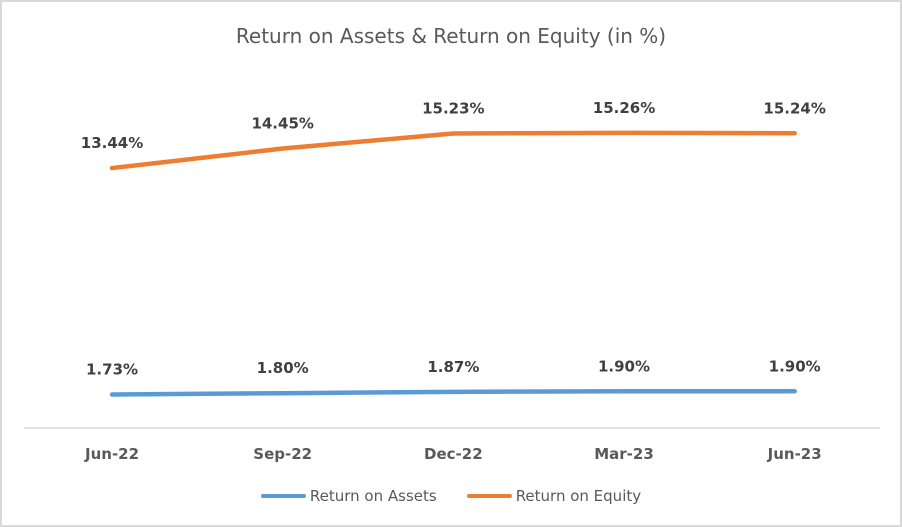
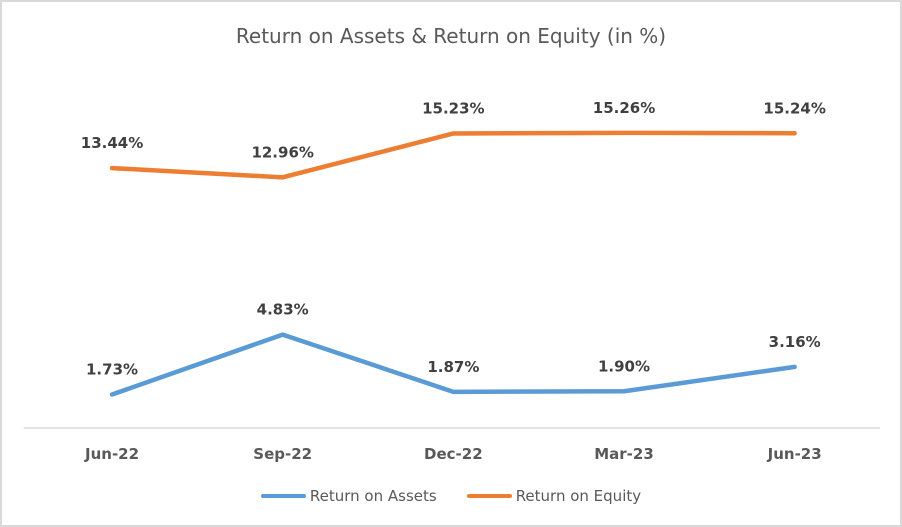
Return on Assets/Sep-22: 1.80% -> 4.83%
Return on Equity/Sep-22: 14.45% -> 12.96%
Return on Assets/Jun-23: 1.90% -> 3.16%
